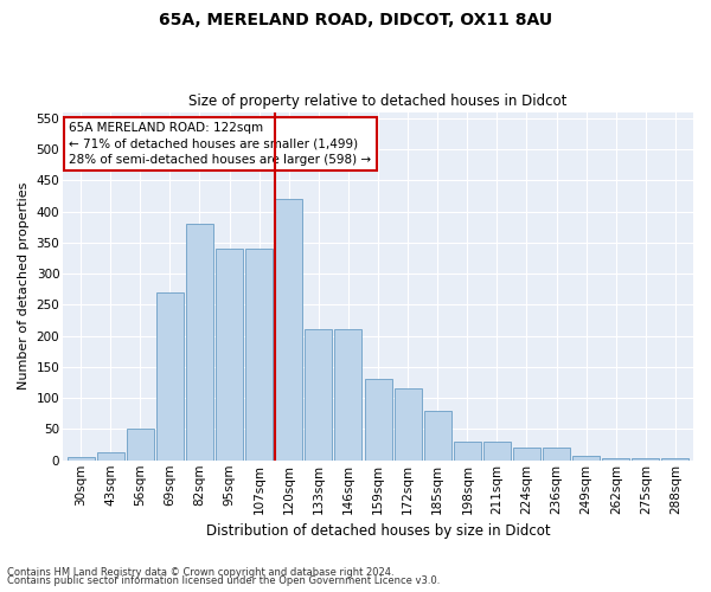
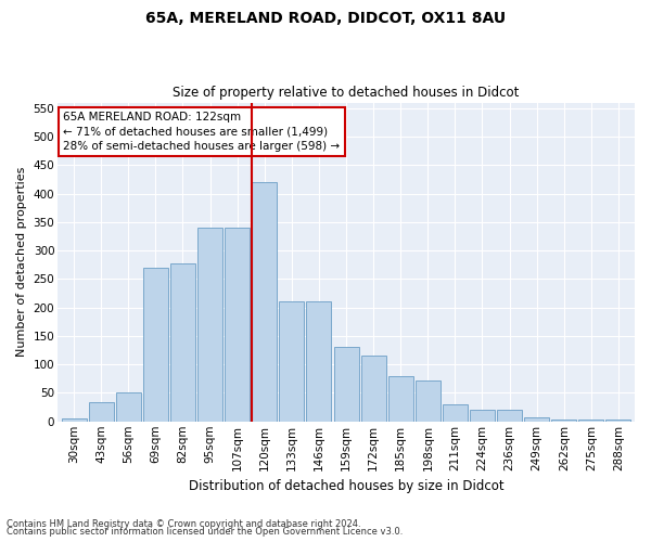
43sqm: 12 -> 34
82sqm: 380 -> 278
198sqm: 30 -> 72
